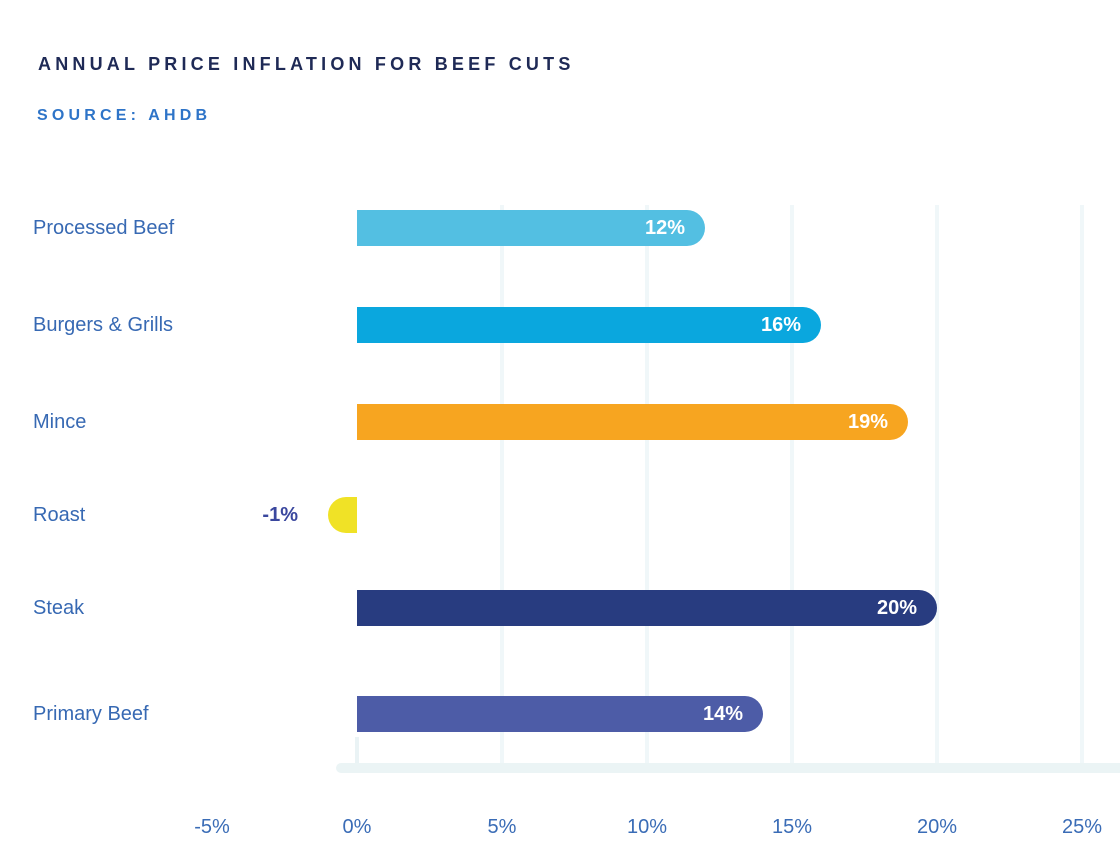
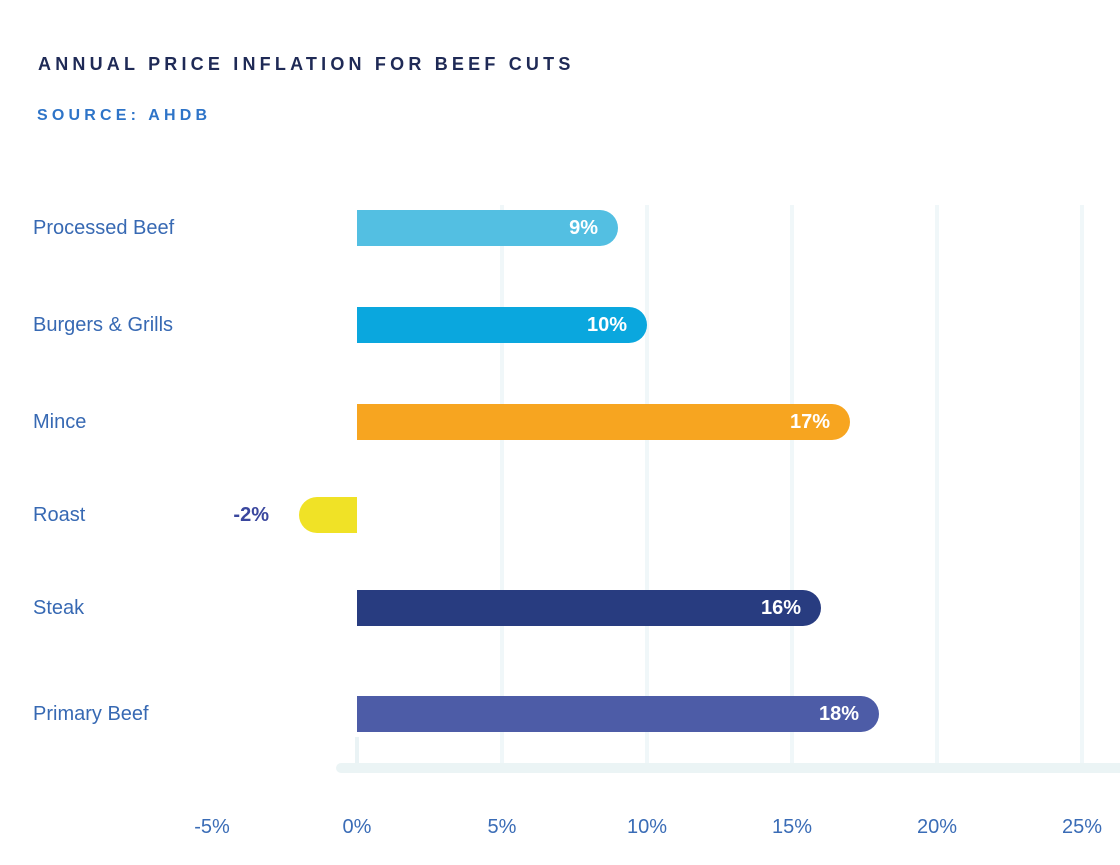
Processed Beef: 12% -> 9%
Burgers & Grills: 16% -> 10%
Mince: 19% -> 17%
Roast: -1% -> -2%
Steak: 20% -> 16%
Primary Beef: 14% -> 18%
